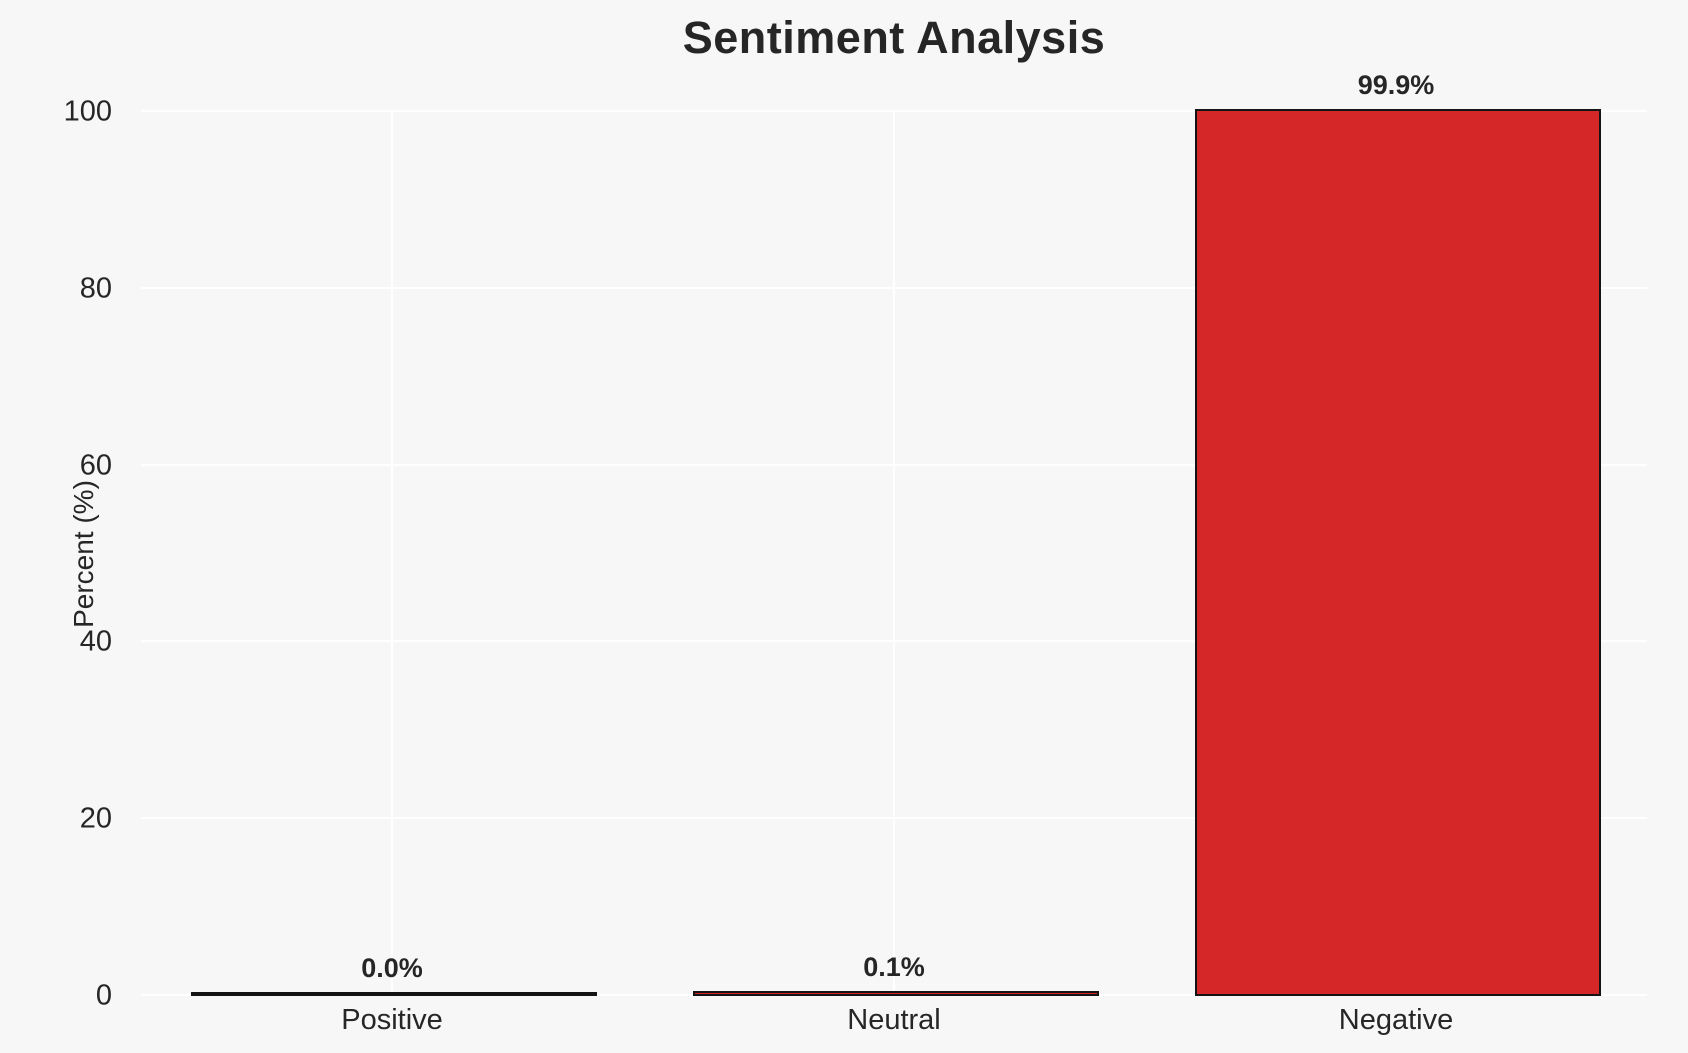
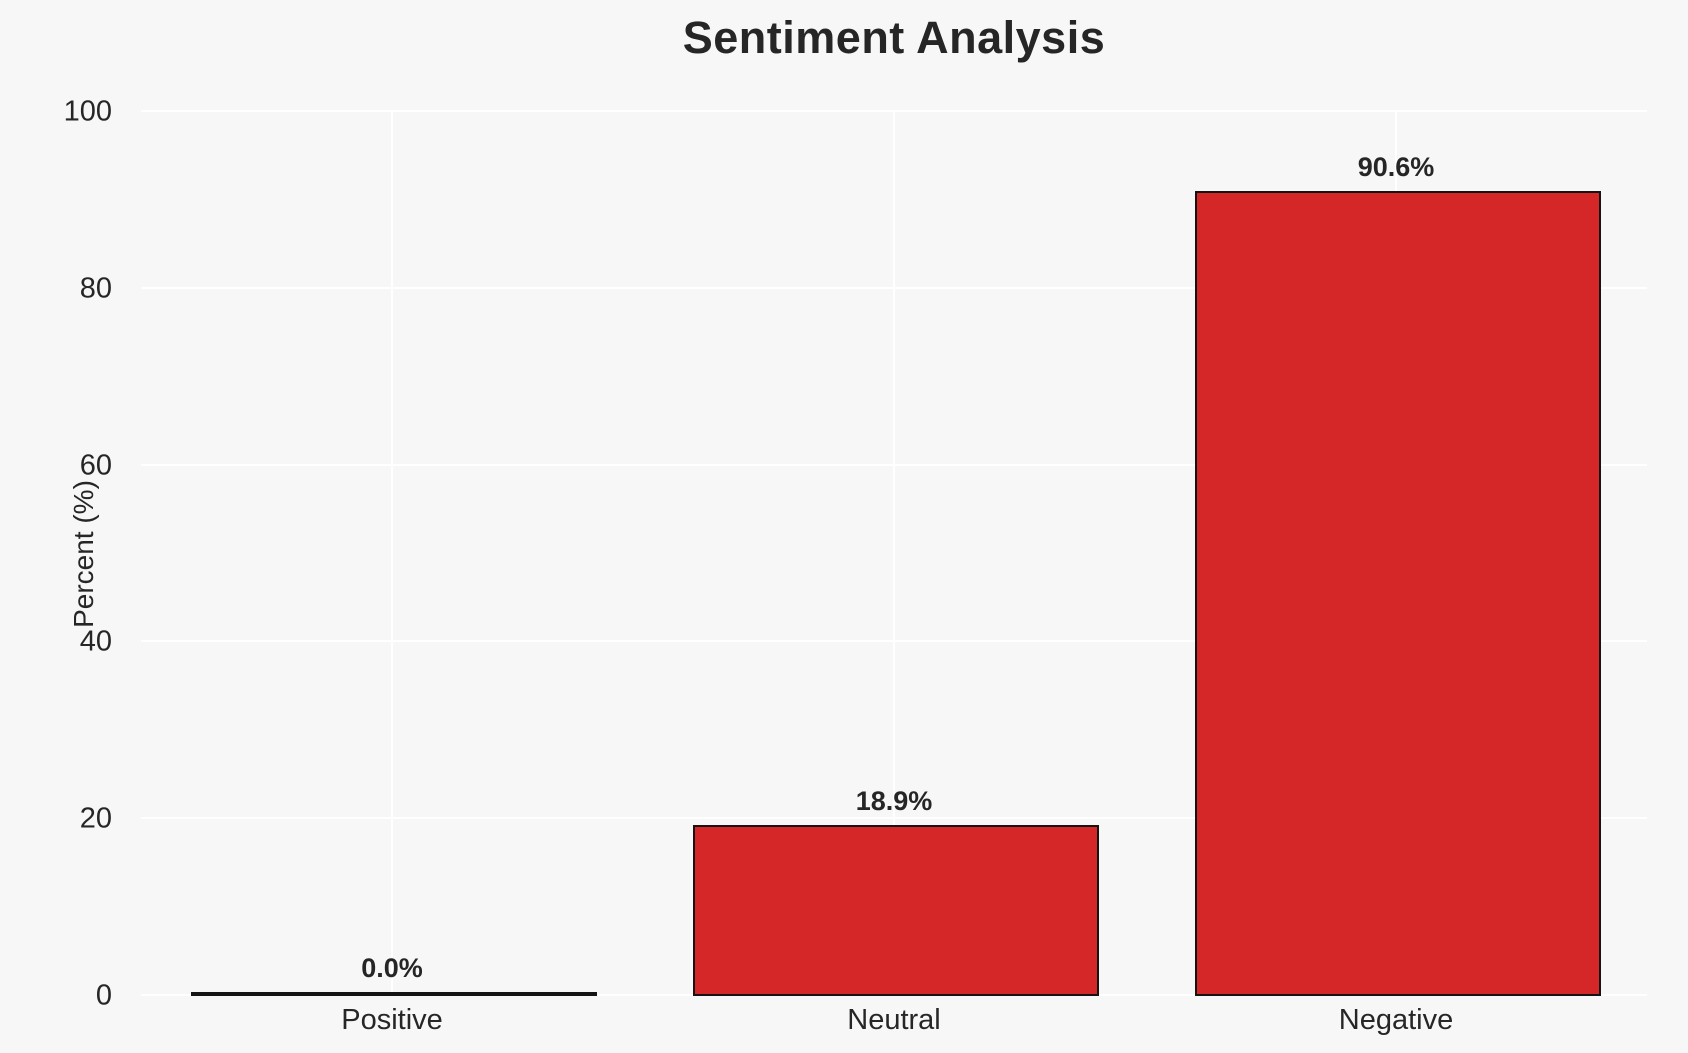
Neutral: 0.1% -> 18.9%
Negative: 99.9% -> 90.6%
